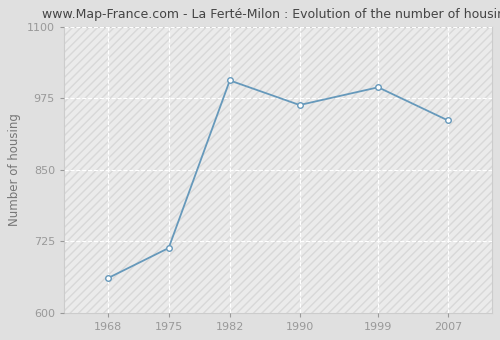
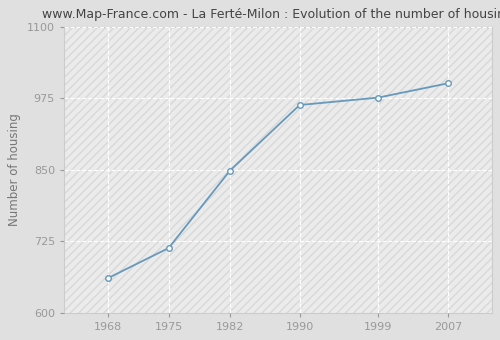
1982: 1006 -> 848
1999: 994 -> 976
2007: 936 -> 1001
